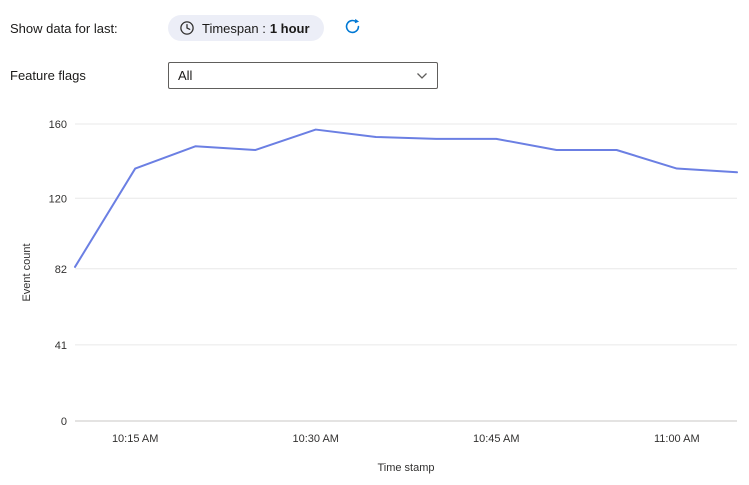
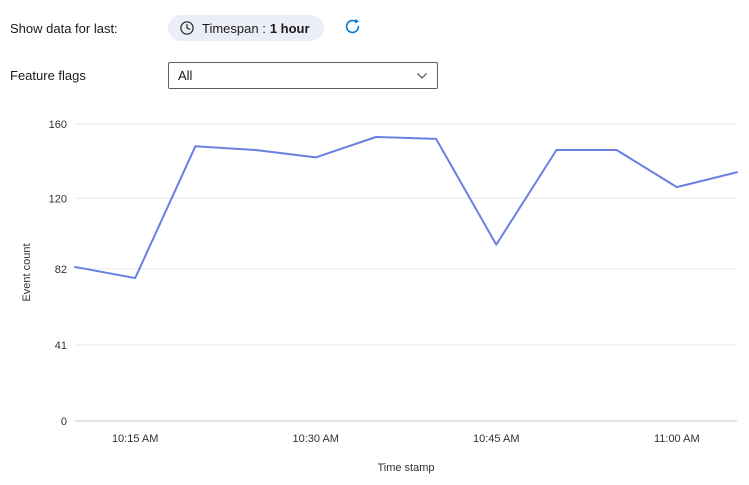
10:15 AM: 136 -> 77
10:30 AM: 157 -> 142
10:45 AM: 152 -> 95
11:00 AM: 136 -> 126
